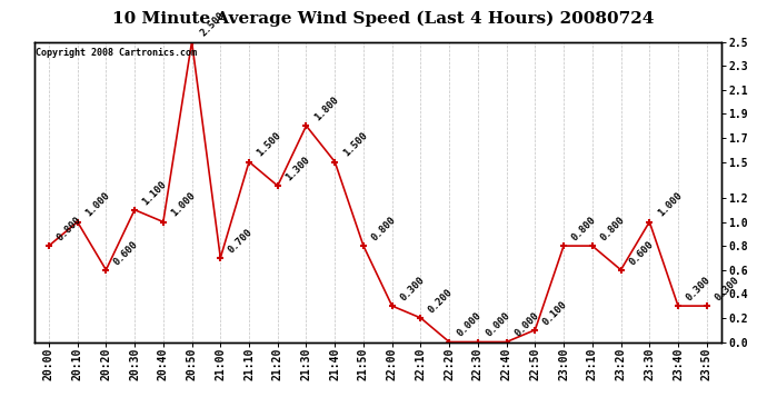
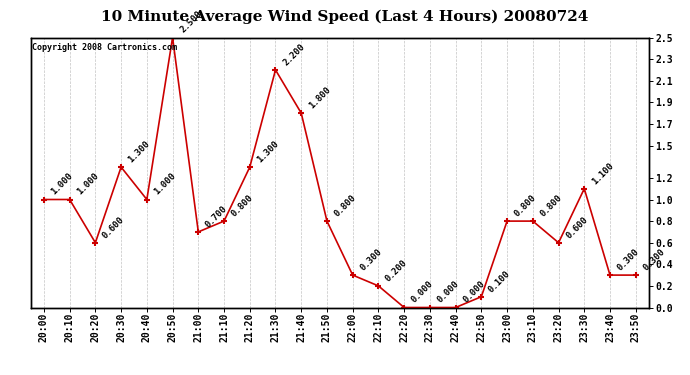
20:00: 0.800 -> 1.000
20:30: 1.100 -> 1.300
21:10: 1.500 -> 0.800
21:30: 1.800 -> 2.200
21:40: 1.500 -> 1.800
23:30: 1.000 -> 1.100
